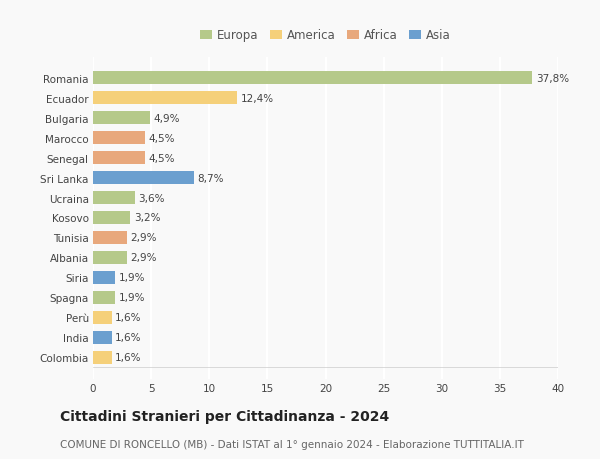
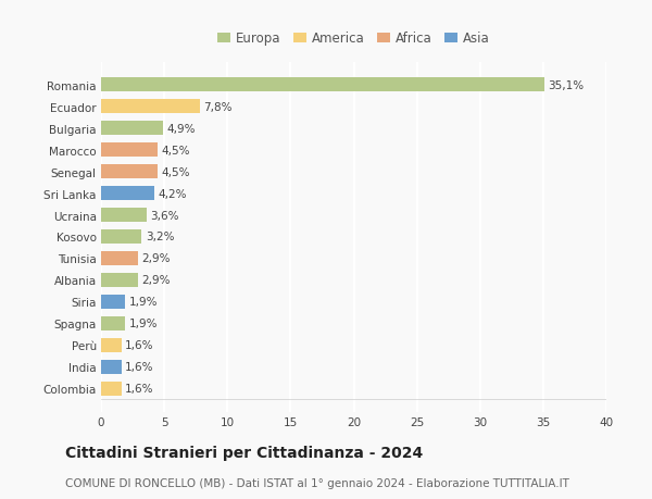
Romania: 37,8% -> 35,1%
Ecuador: 12,4% -> 7,8%
Sri Lanka: 8,7% -> 4,2%
